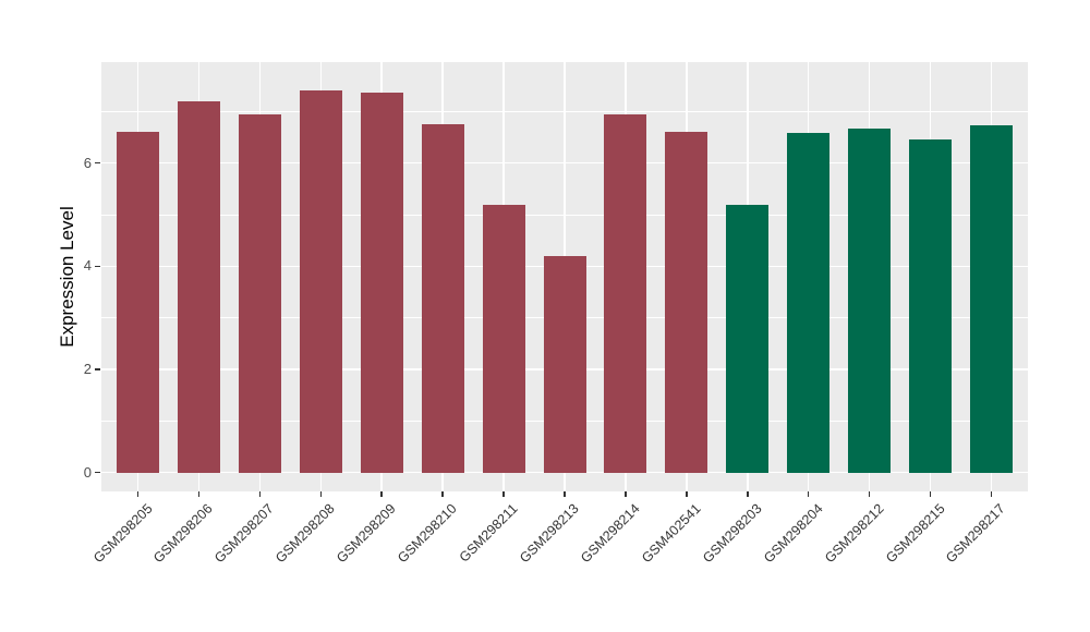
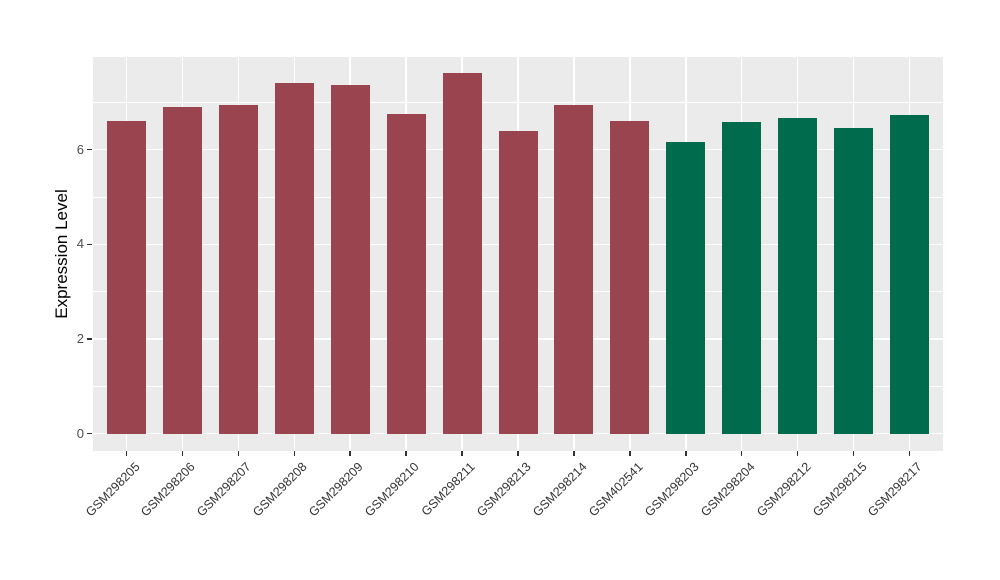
GSM298206: 7.2 -> 6.9
GSM298211: 5.2 -> 7.6
GSM298213: 4.2 -> 6.4
GSM298203: 5.2 -> 6.2
